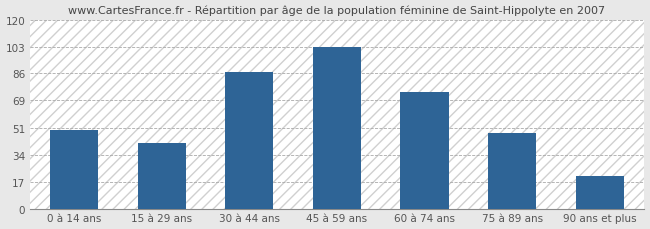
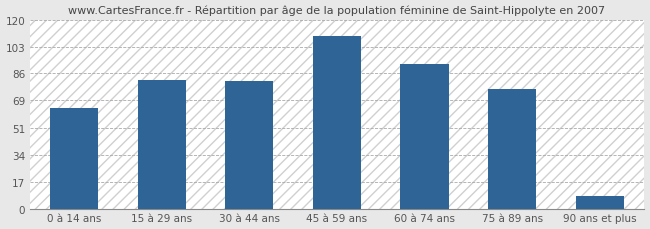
0 à 14 ans: 50 -> 64
15 à 29 ans: 42 -> 82
30 à 44 ans: 87 -> 81
45 à 59 ans: 103 -> 110
60 à 74 ans: 74 -> 92
75 à 89 ans: 48 -> 76
90 ans et plus: 21 -> 8
